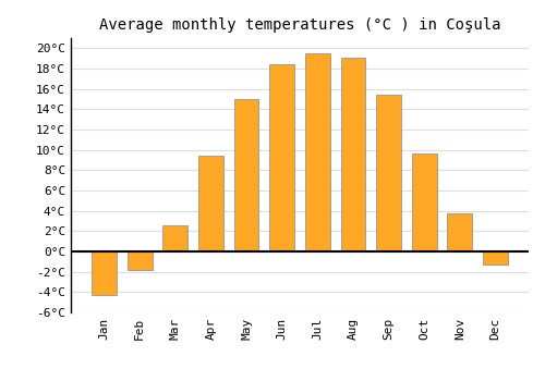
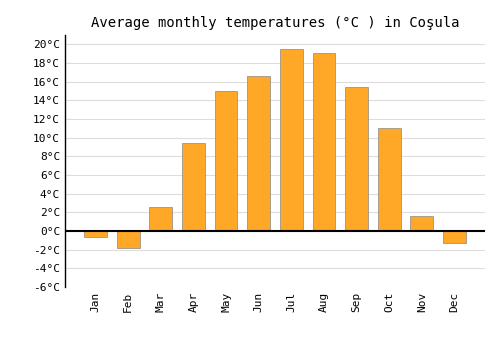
Jan: -4.3°C -> -0.6°C
Jun: 18.4°C -> 16.6°C
Oct: 9.6°C -> 11.0°C
Nov: 3.8°C -> 1.6°C
